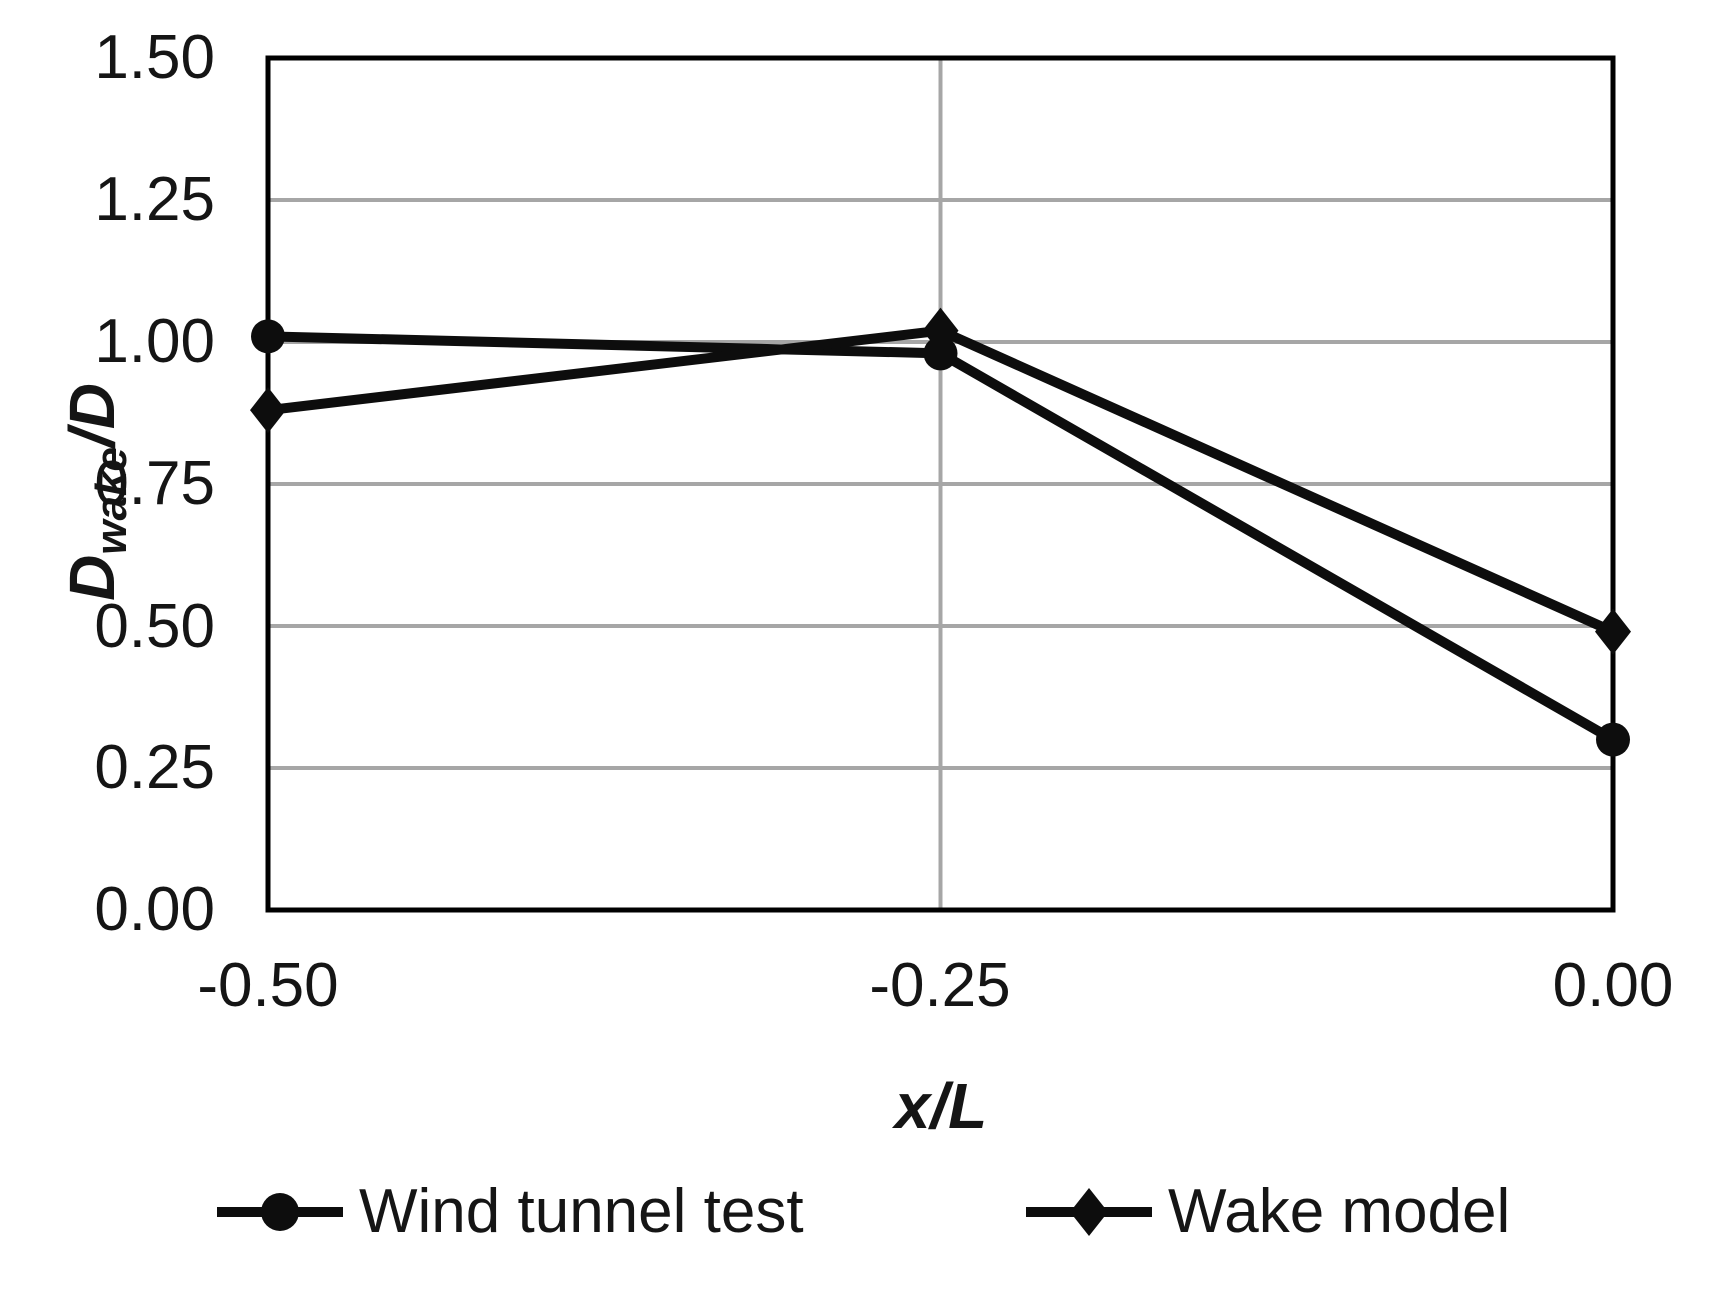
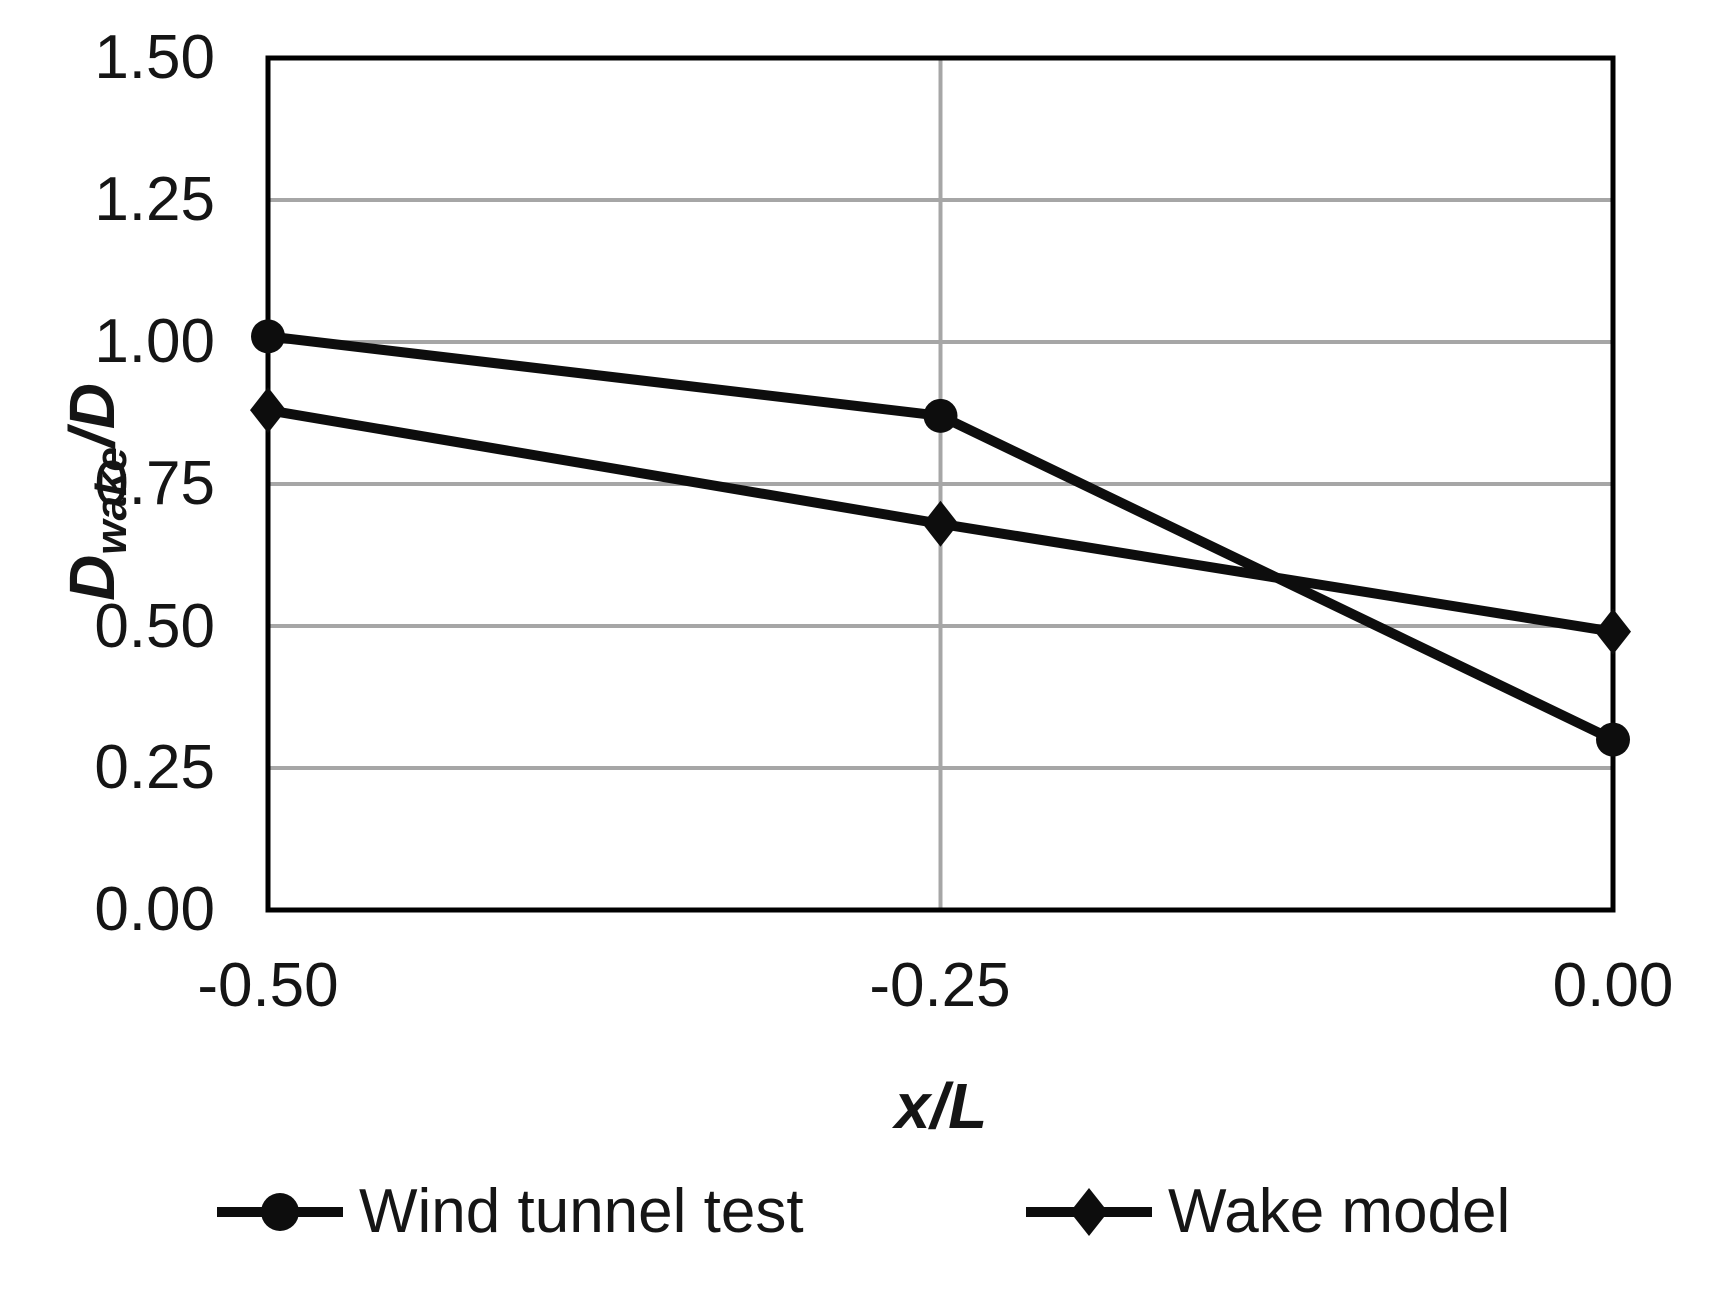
Wind tunnel test/-0.25: 0.98 -> 0.87
Wake model/-0.25: 1.02 -> 0.68
